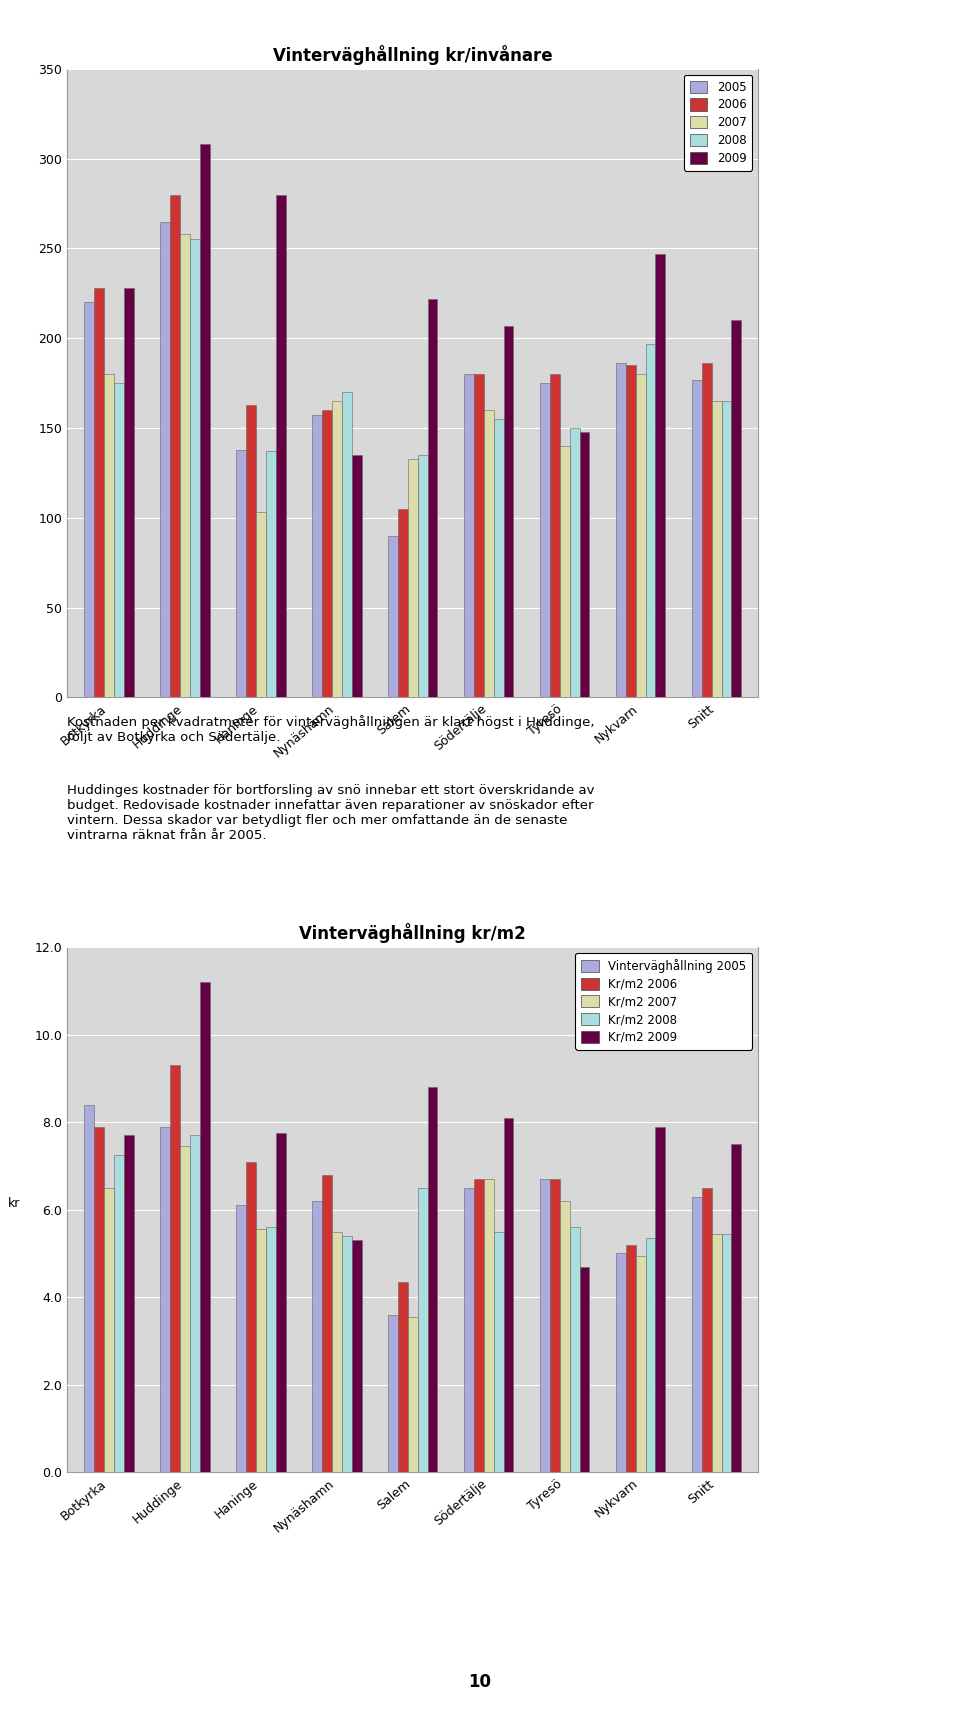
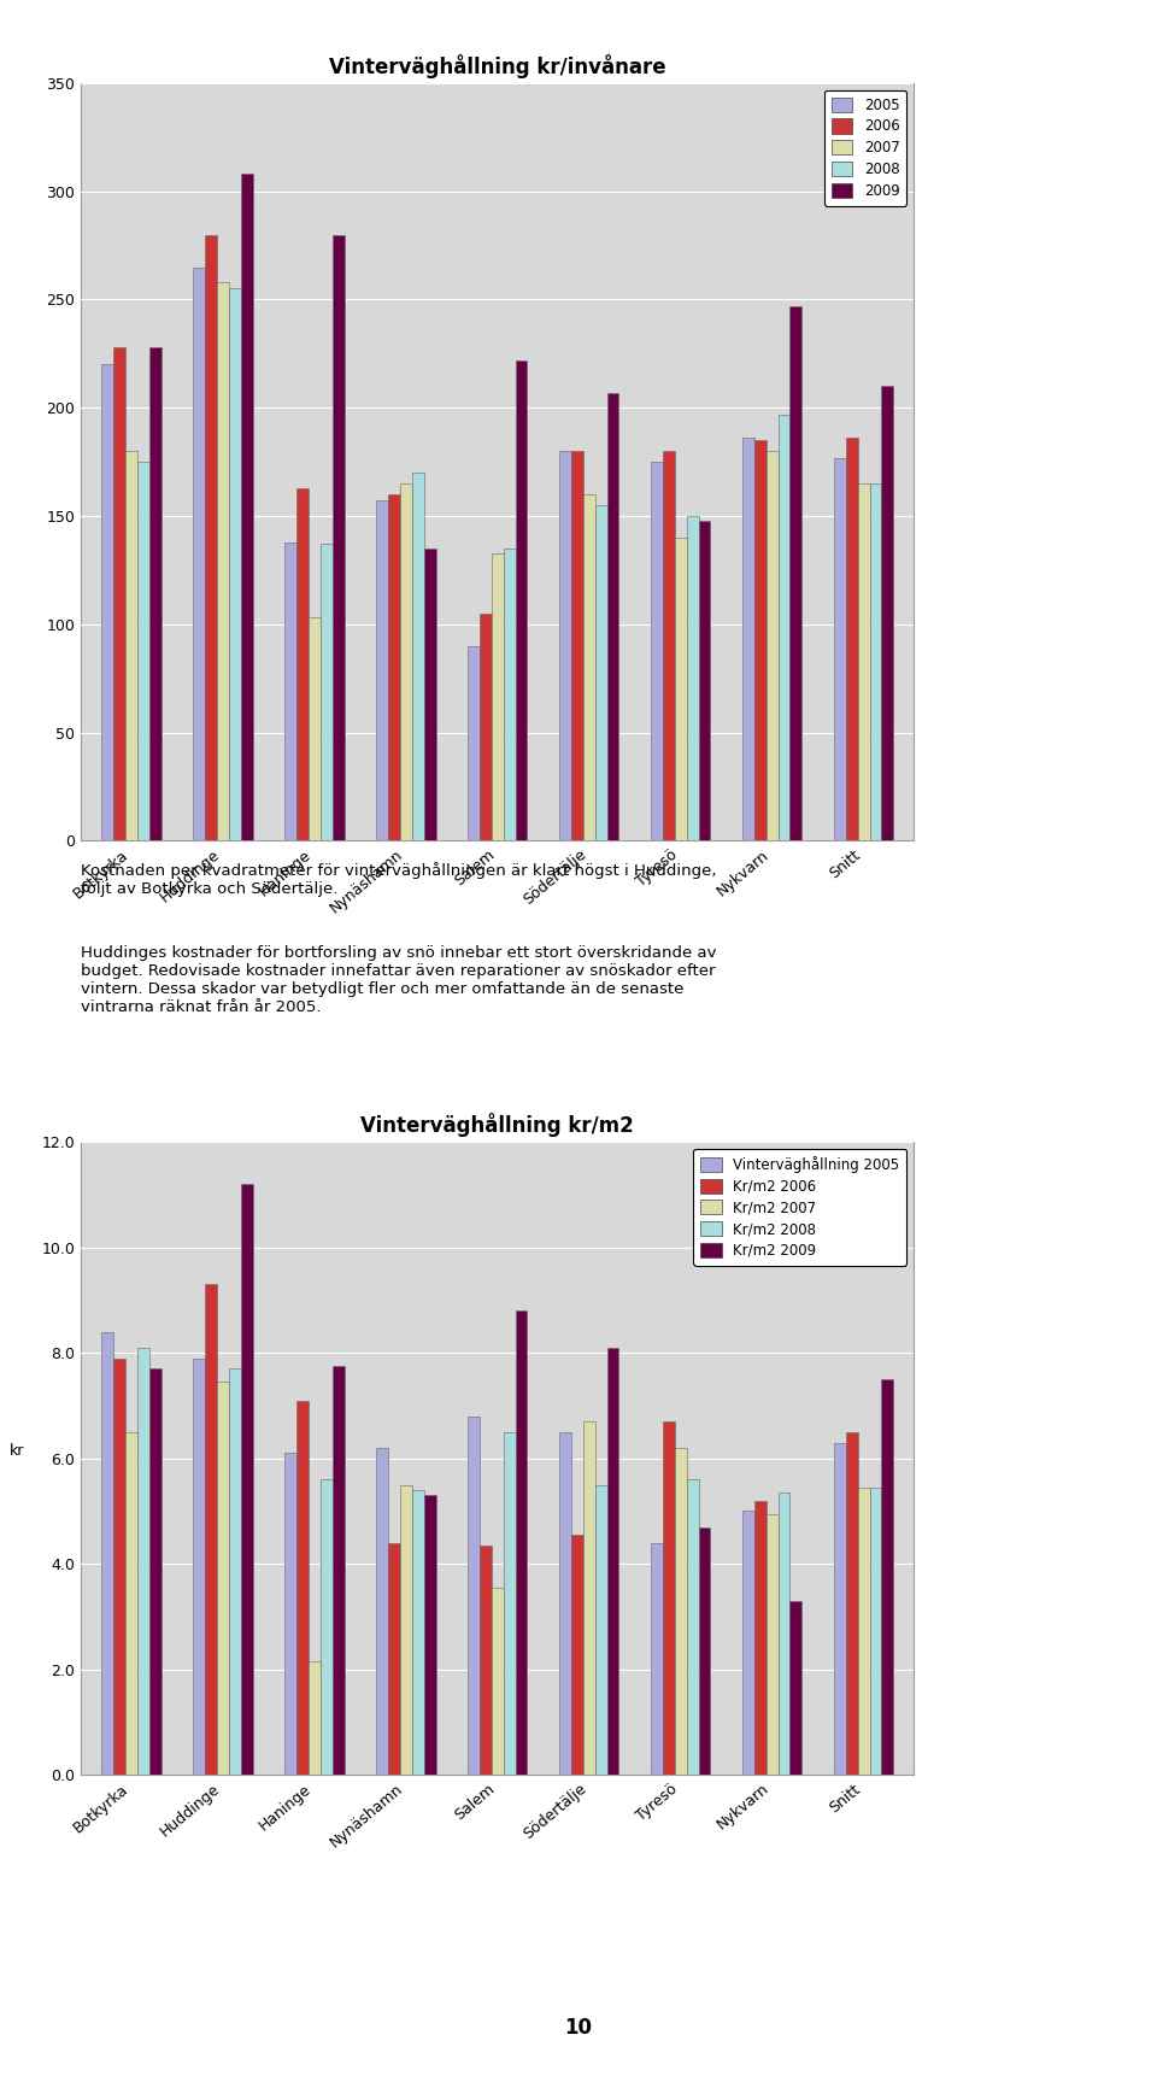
Vinterväghållning kr/m2/Kr/m2 2008/Botkyrka: 7.25 -> 8.10
Vinterväghållning kr/m2/Kr/m2 2007/Haninge: 5.55 -> 2.15
Vinterväghållning kr/m2/Kr/m2 2006/Nynäshamn: 6.80 -> 4.40
Vinterväghållning kr/m2/Vinterväghållning 2005/Salem: 3.6 -> 6.8
Vinterväghållning kr/m2/Kr/m2 2006/Södertälje: 6.70 -> 4.55
Vinterväghållning kr/m2/Vinterväghållning 2005/Tyresö: 6.7 -> 4.4
Vinterväghållning kr/m2/Kr/m2 2009/Nykvarn: 7.90 -> 3.30
